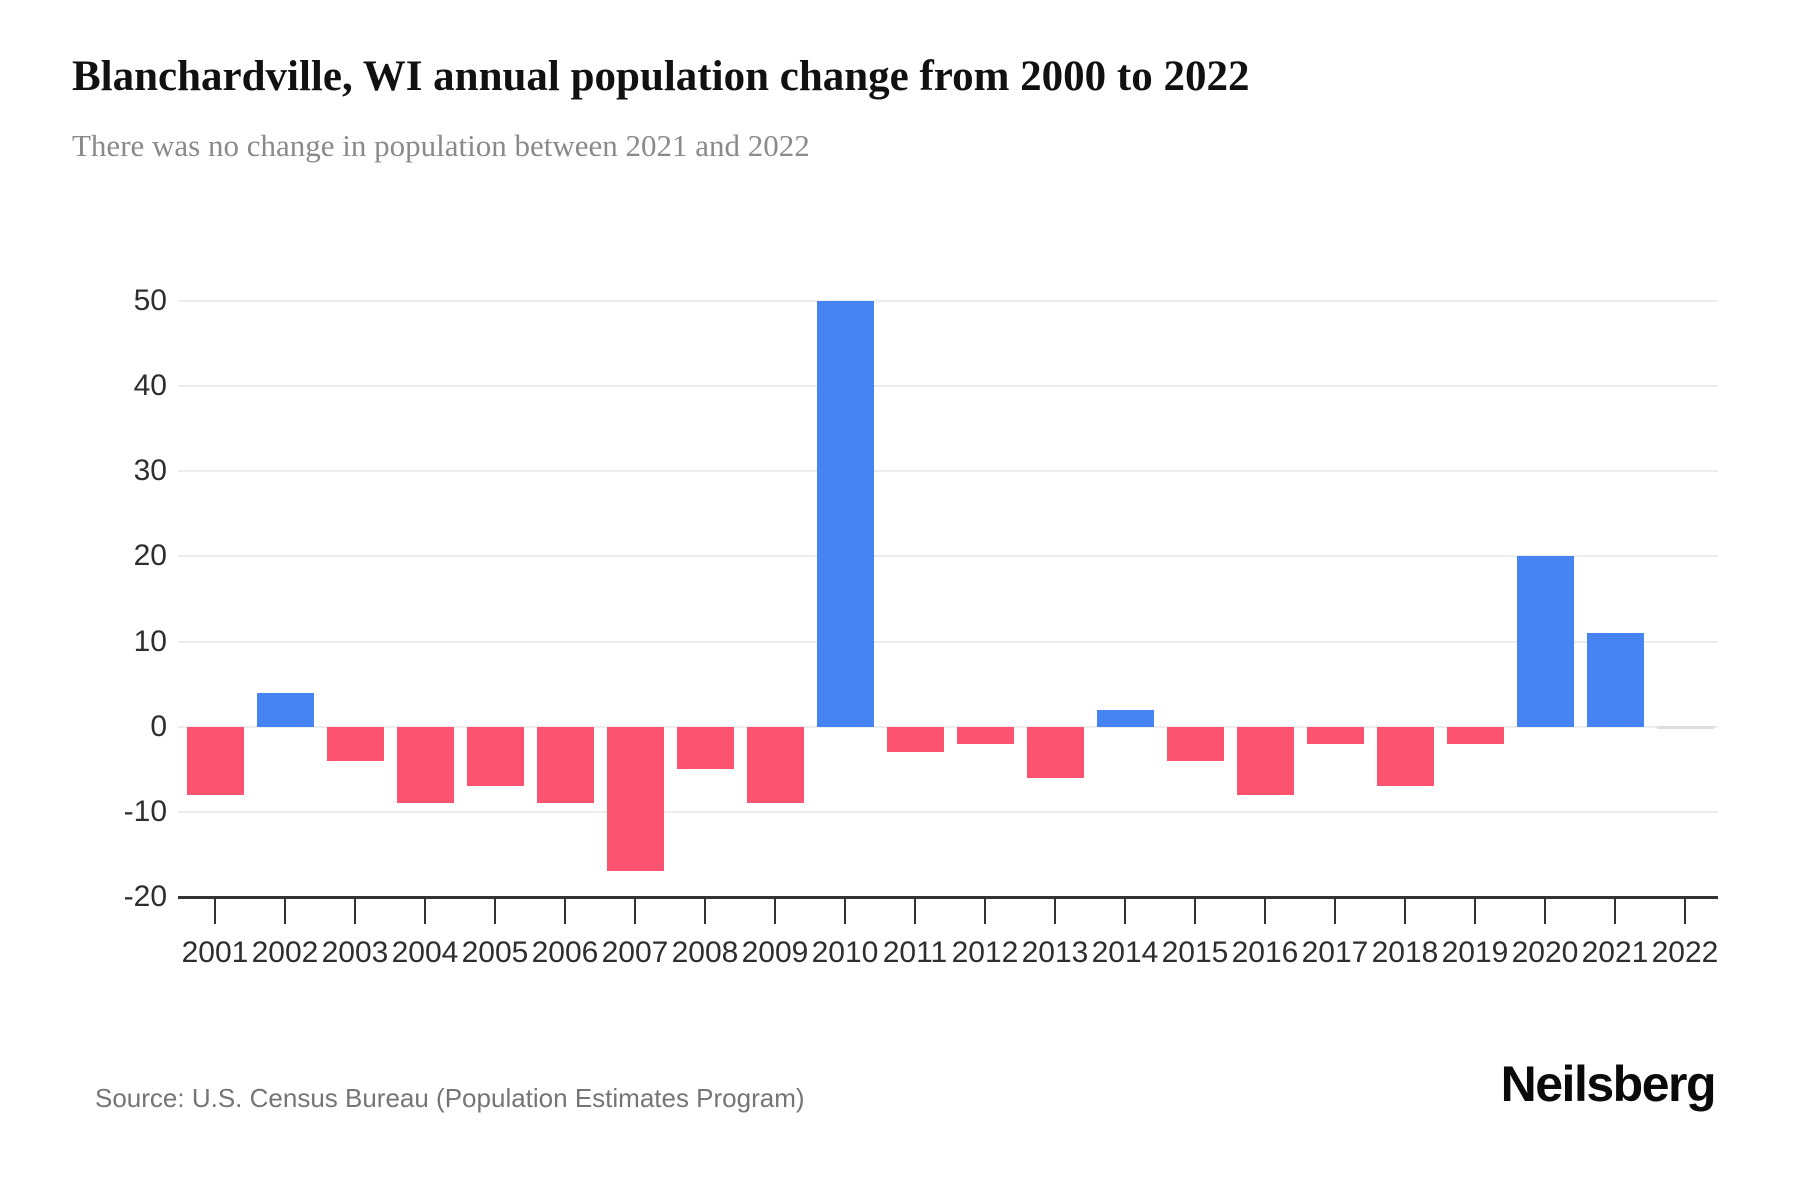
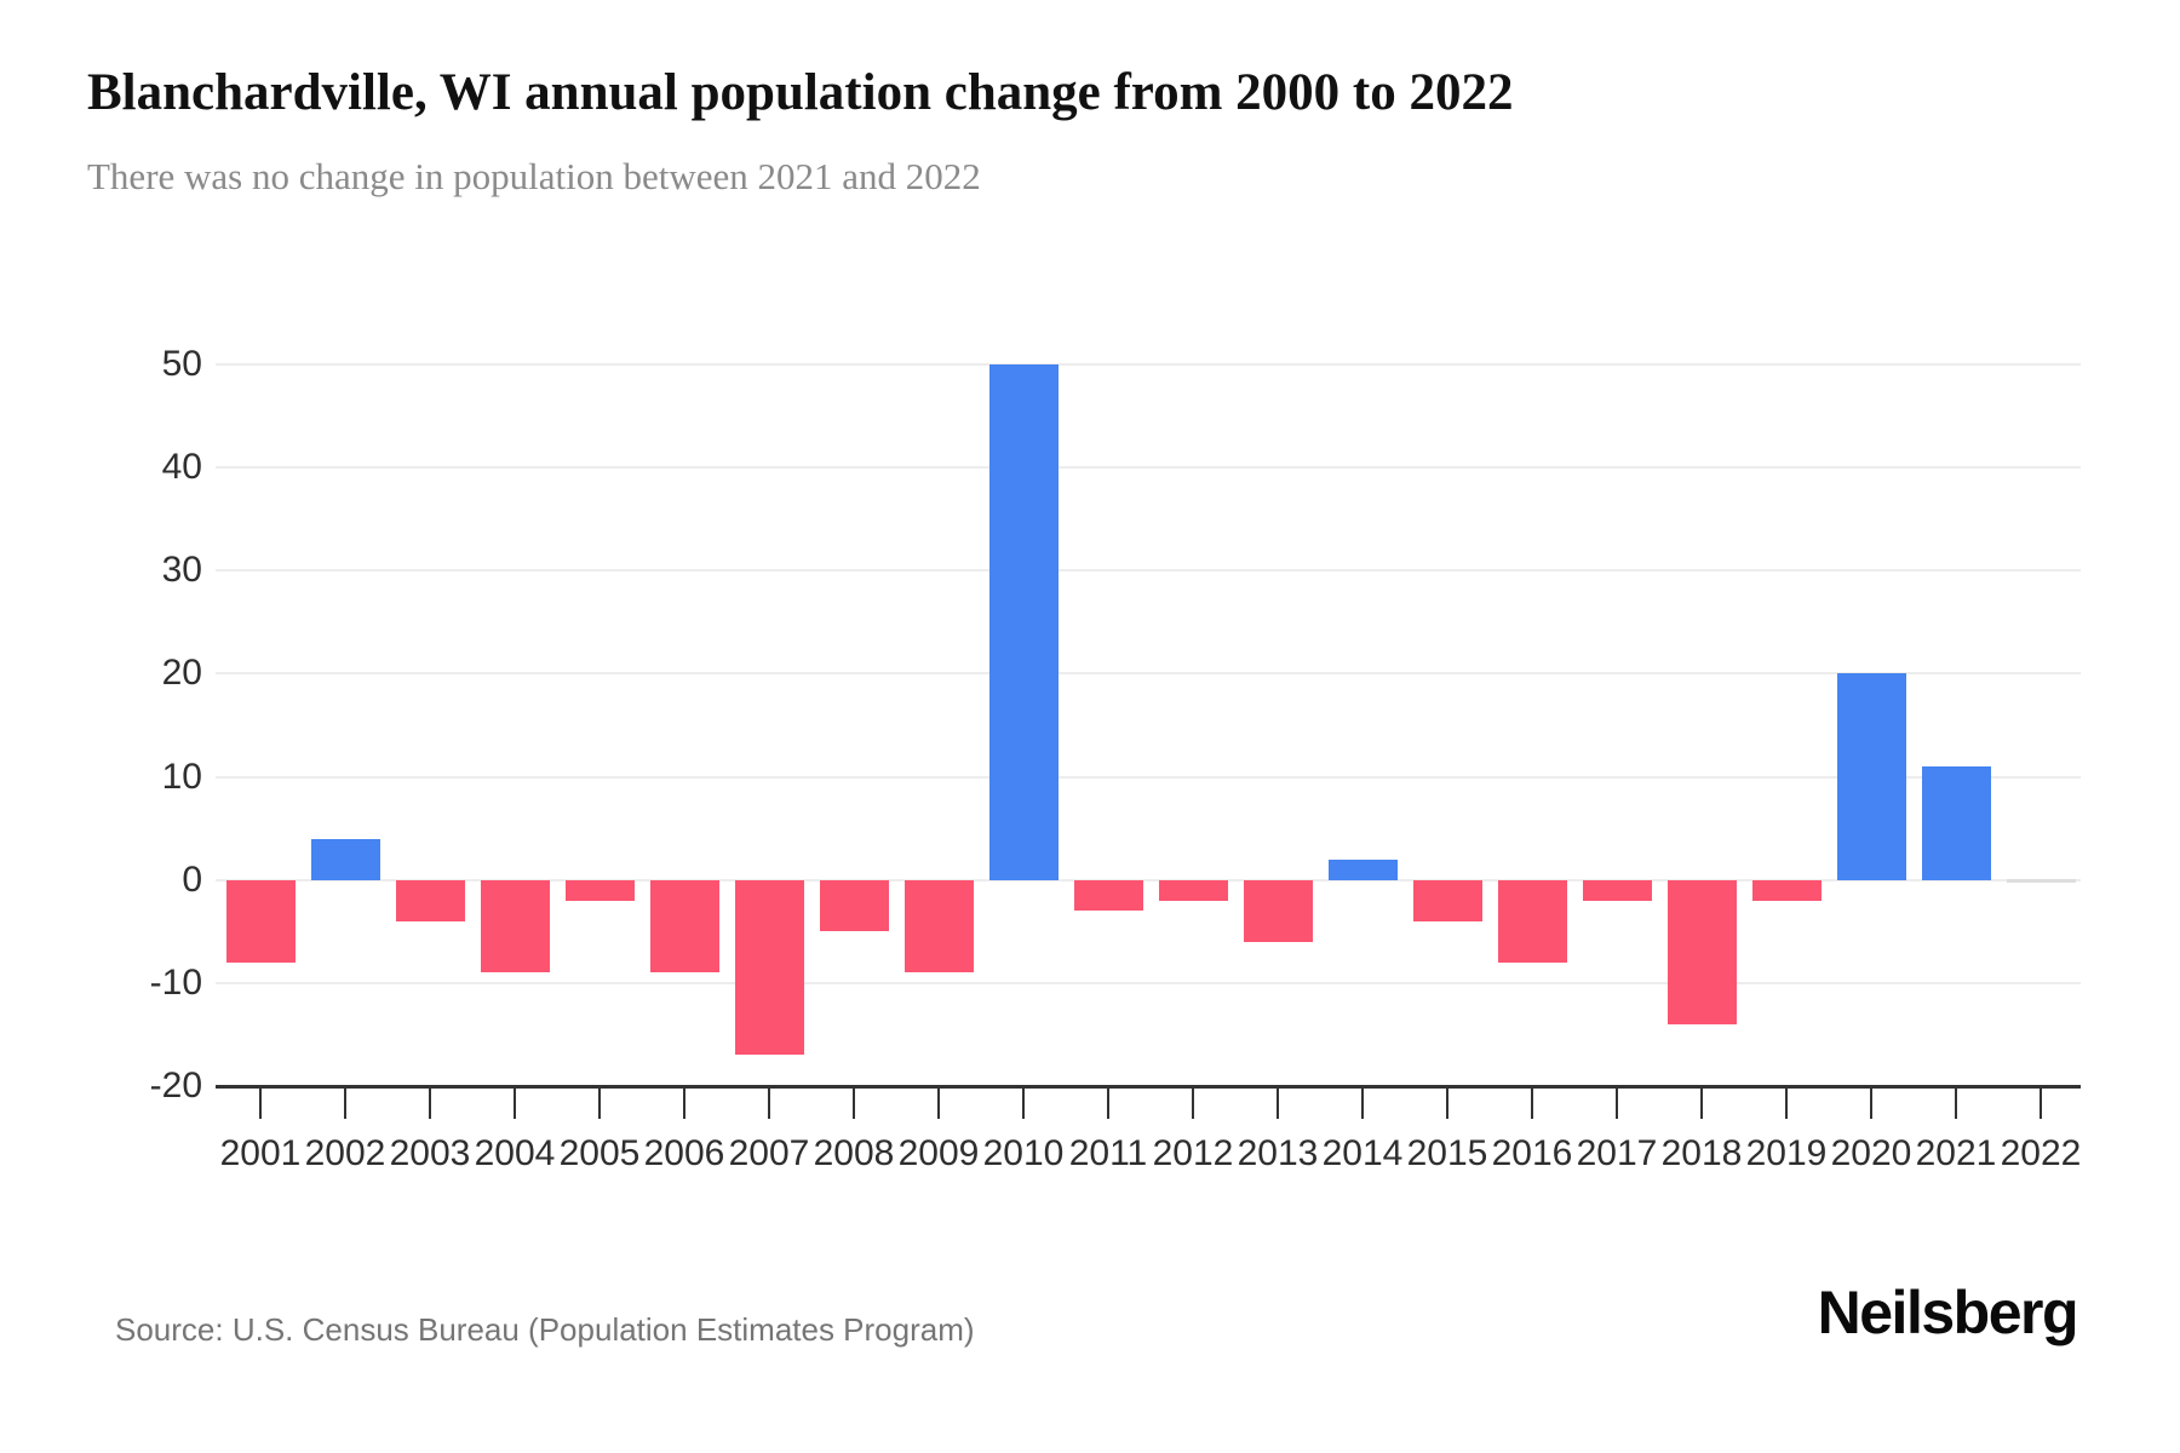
2005: -7 -> -2
2018: -7 -> -14
